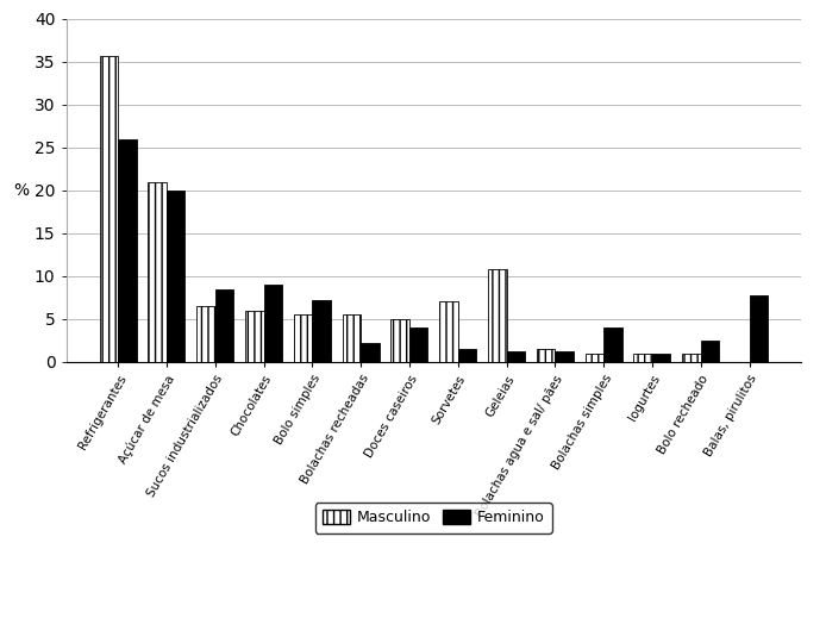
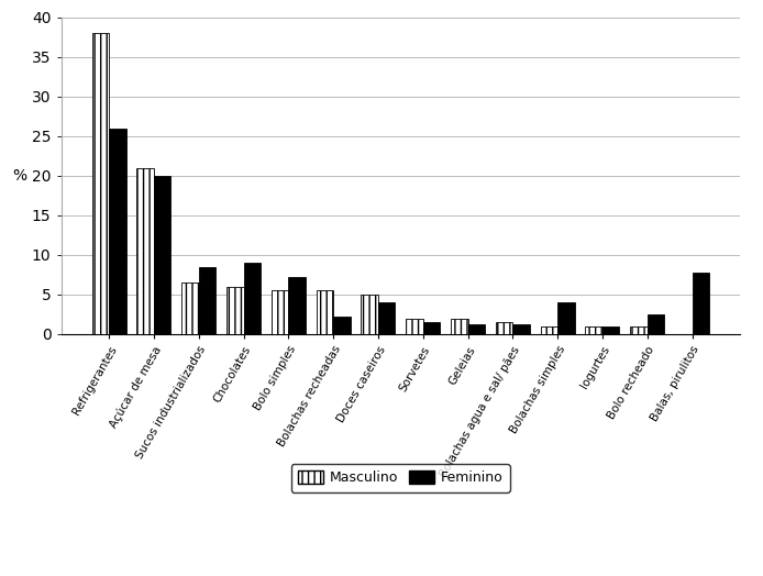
Masculino/Refrigerantes: 35.6 -> 38.0
Masculino/Sorvetes: 7.0 -> 2.0
Masculino/Geleias: 10.8 -> 2.0
